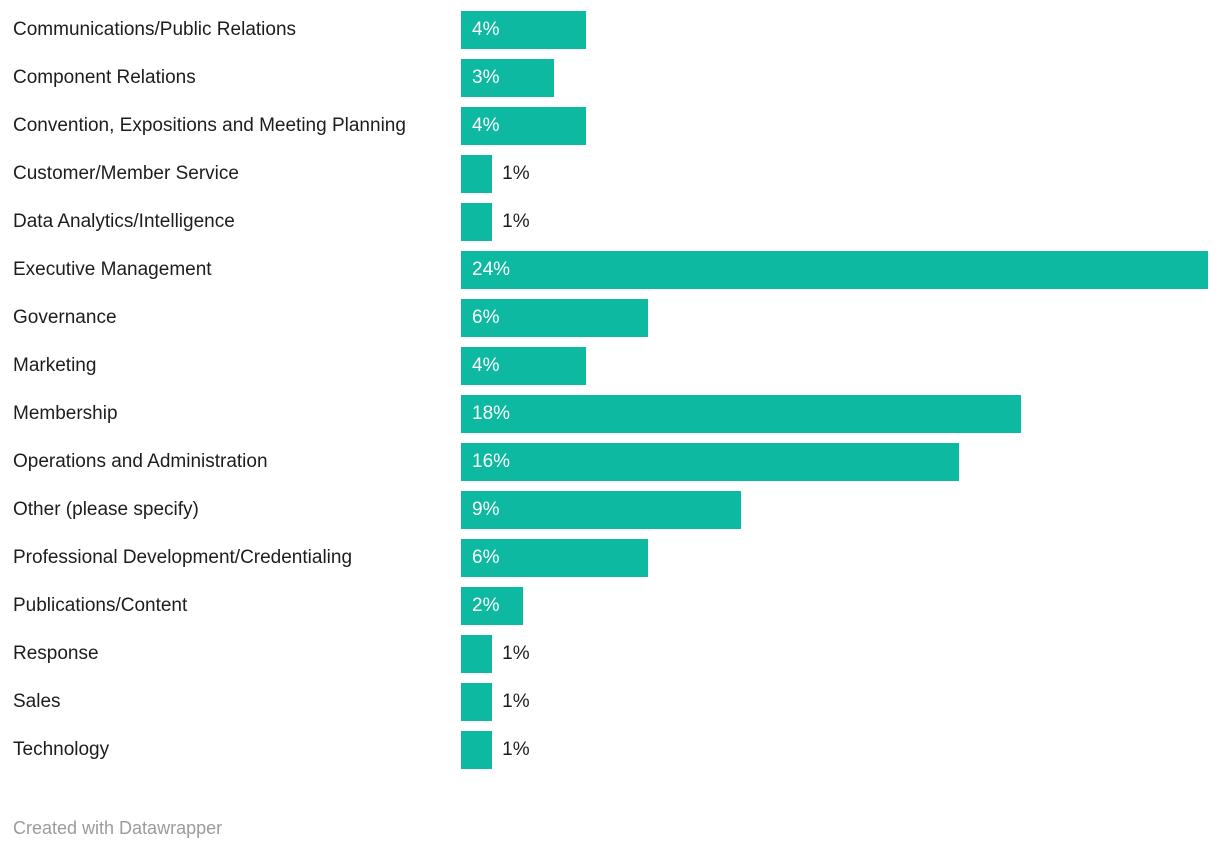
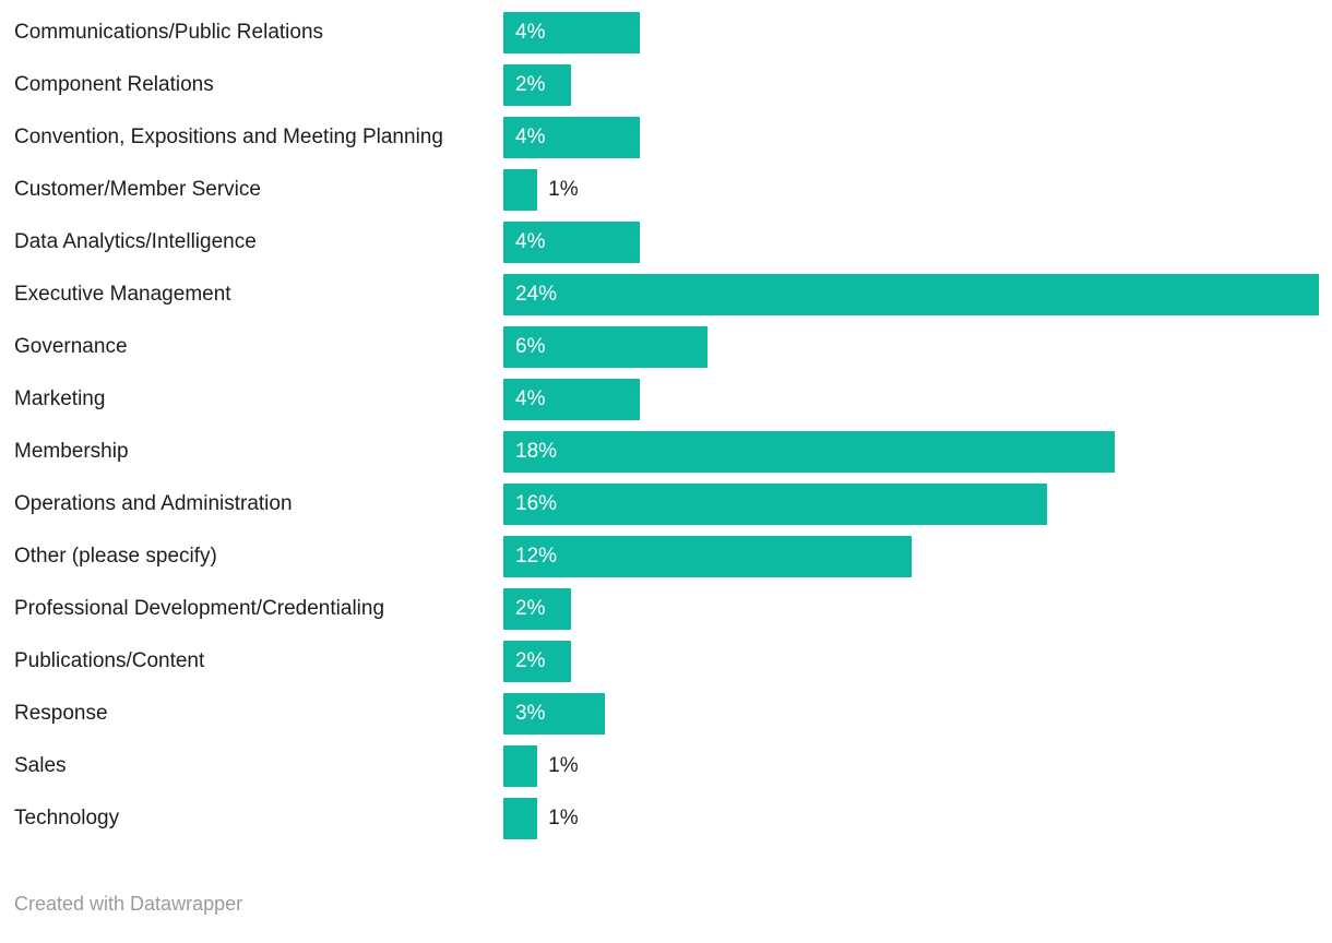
Component Relations: 3% -> 2%
Data Analytics/Intelligence: 1% -> 4%
Other (please specify): 9% -> 12%
Professional Development/Credentialing: 6% -> 2%
Response: 1% -> 3%
